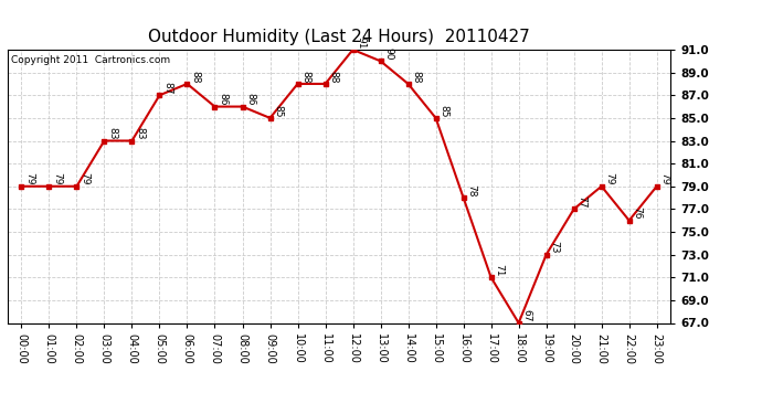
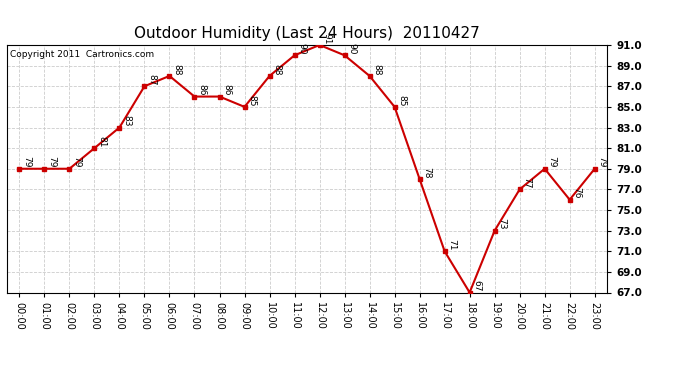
03:00: 83 -> 81
11:00: 88 -> 90
